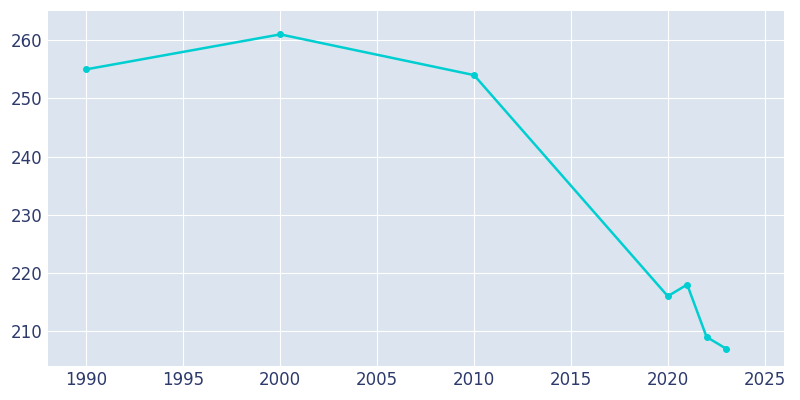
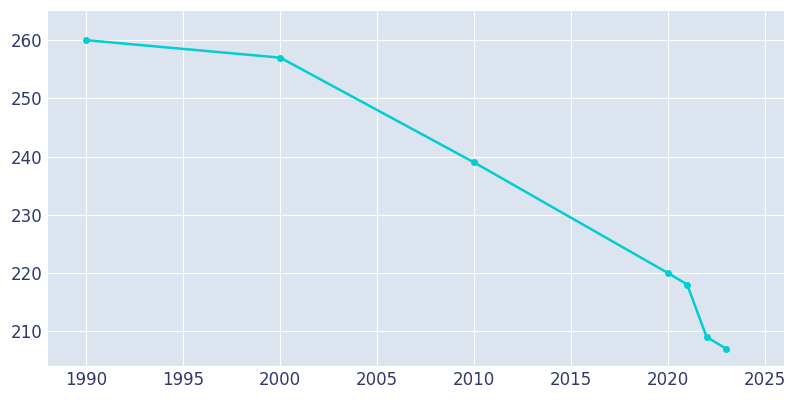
1990: 255 -> 260
2000: 261 -> 257
2010: 254 -> 239
2020: 216 -> 220
